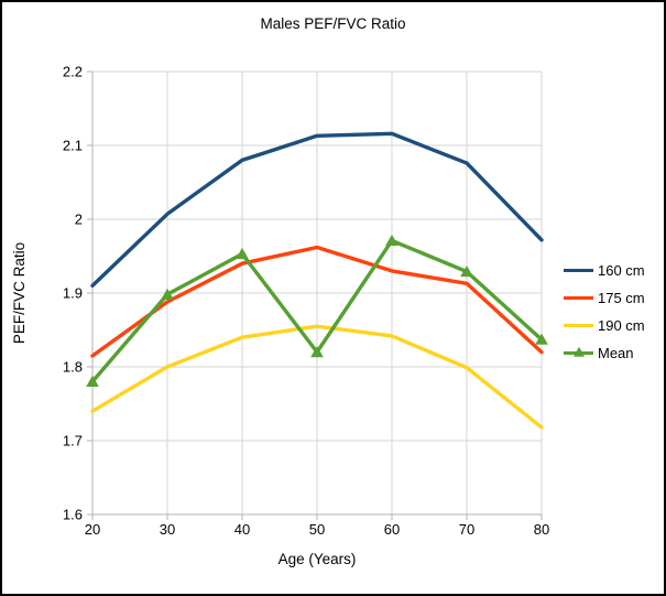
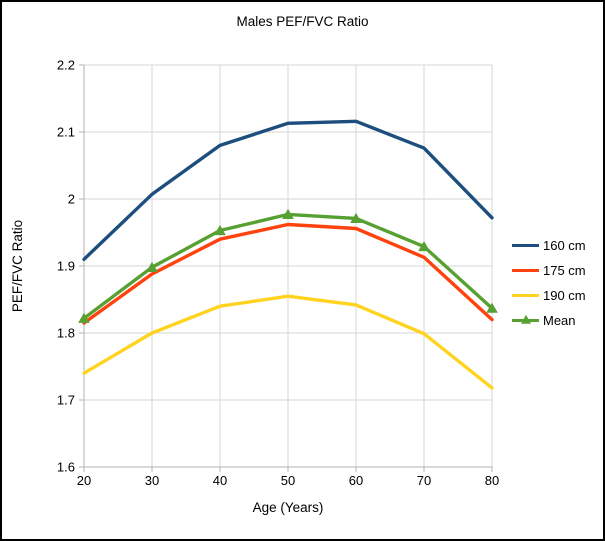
Mean/20: 1.78 -> 1.82
Mean/50: 1.82 -> 1.98
175 cm/60: 1.93 -> 1.96
